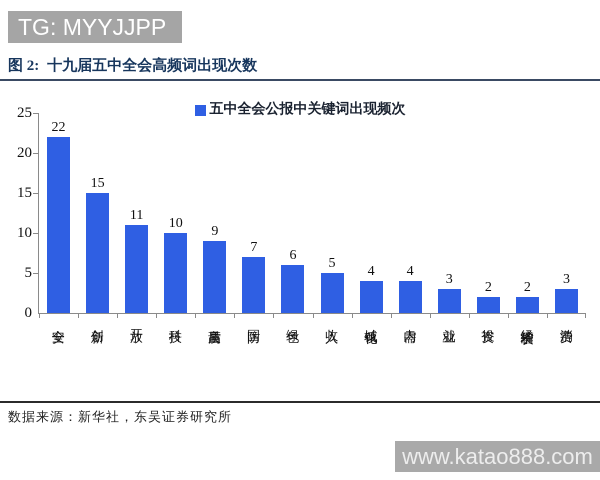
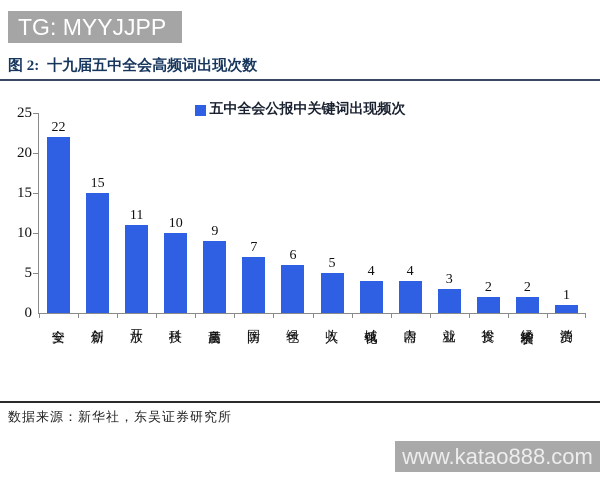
消费: 3 -> 1
